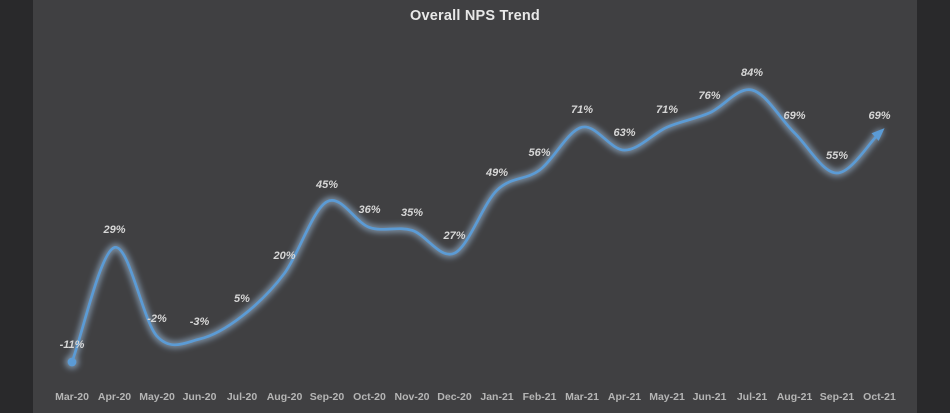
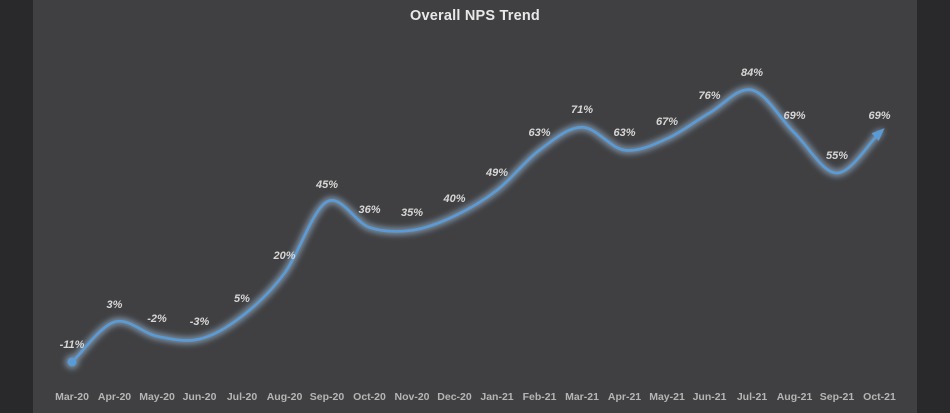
Apr-20: 29% -> 3%
Dec-20: 27% -> 40%
Feb-21: 56% -> 63%
May-21: 71% -> 67%
